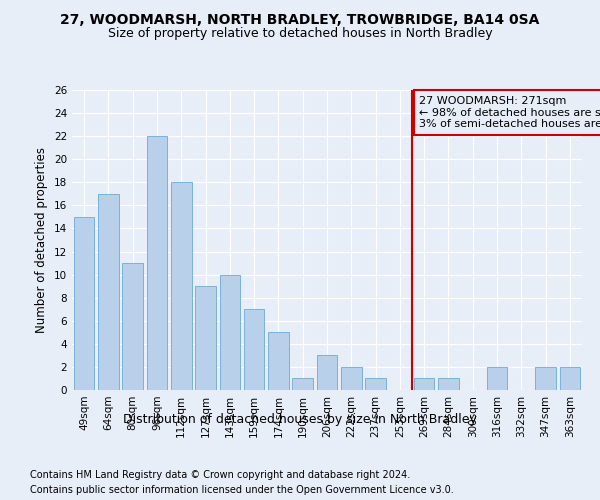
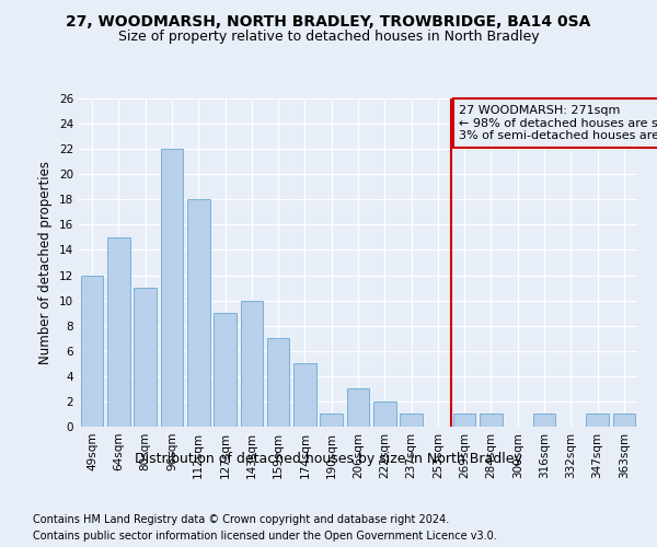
49sqm: 15 -> 12
64sqm: 17 -> 15
316sqm: 2 -> 1
347sqm: 2 -> 1
363sqm: 2 -> 1
